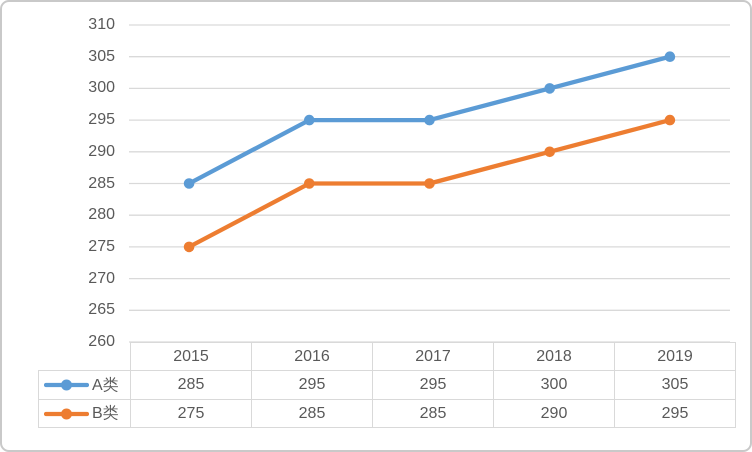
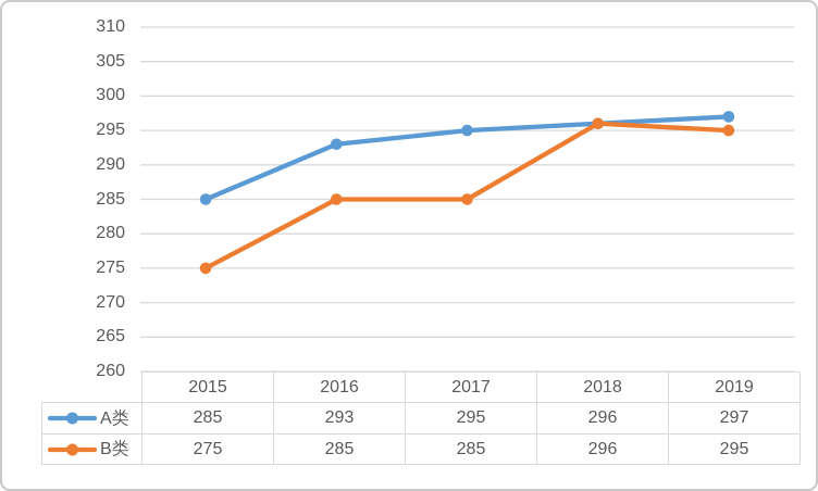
A类/2016: 295 -> 293
A类/2018: 300 -> 296
B类/2018: 290 -> 296
A类/2019: 305 -> 297
